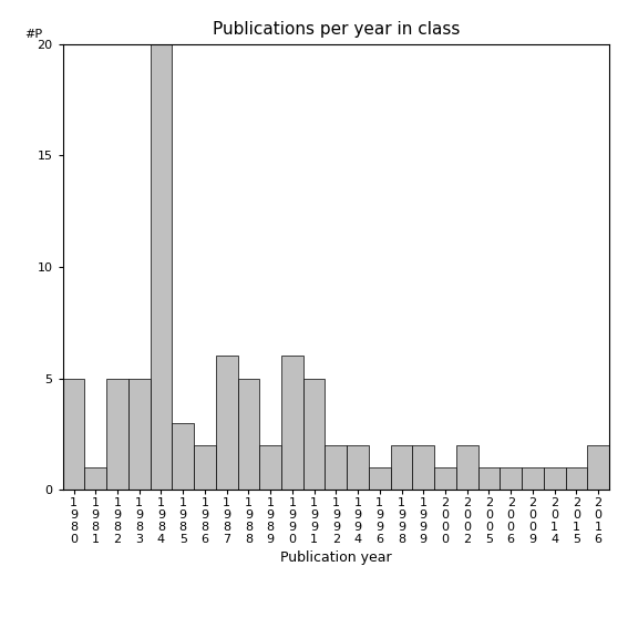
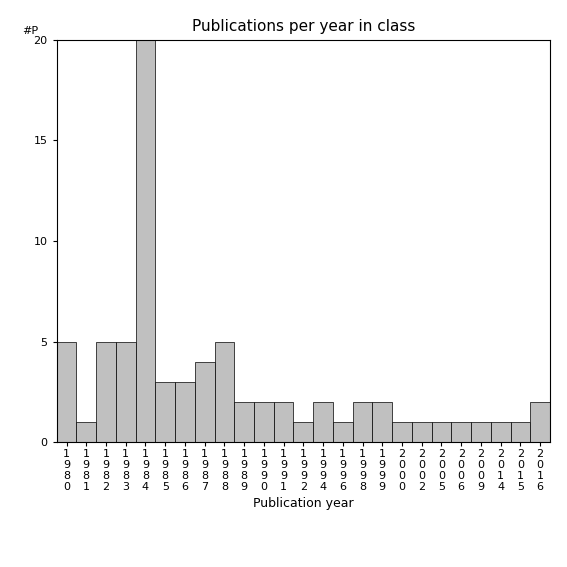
1 9 8 6: 2 -> 3
1 9 8 7: 6 -> 4
1 9 9 0: 6 -> 2
1 9 9 1: 5 -> 2
1 9 9 2: 2 -> 1
2 0 0 2: 2 -> 1
